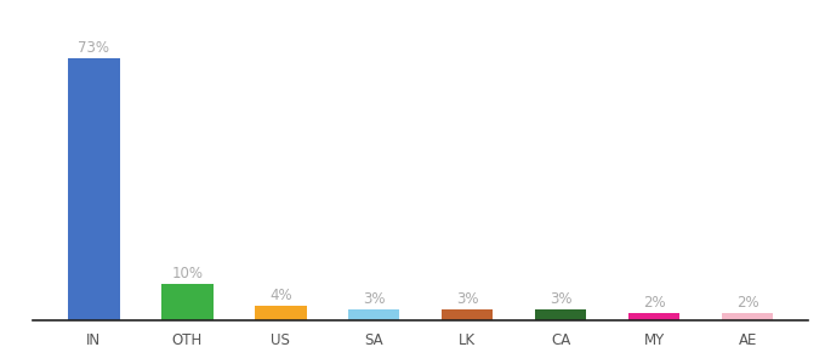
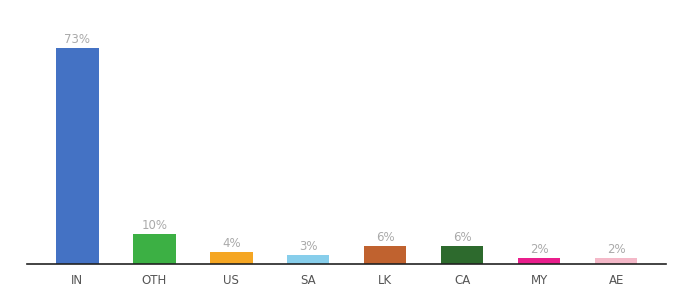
LK: 3% -> 6%
CA: 3% -> 6%
